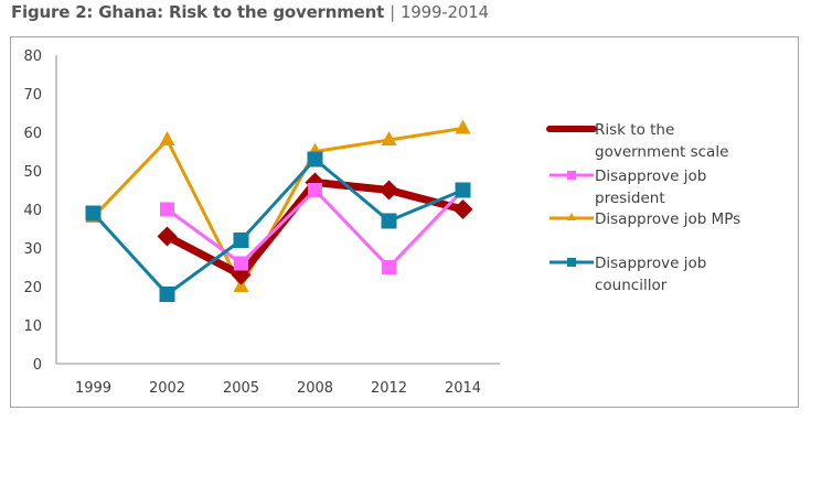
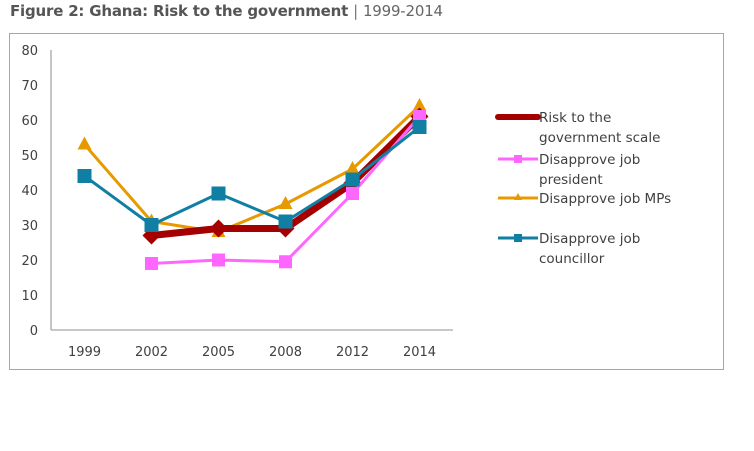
Disapprove job MPs/1999: 38 -> 53
Disapprove job councillor/1999: 39 -> 44
Risk to the government scale/2002: 33 -> 27
Disapprove job president/2002: 40 -> 19
Disapprove job MPs/2002: 58 -> 31
Disapprove job councillor/2002: 18 -> 30
Risk to the government scale/2005: 23 -> 29
Disapprove job president/2005: 26 -> 20
Disapprove job MPs/2005: 20 -> 28
Disapprove job councillor/2005: 32 -> 39
Risk to the government scale/2008: 47 -> 29
Disapprove job president/2008: 45 -> 20
Disapprove job MPs/2008: 55 -> 36
Disapprove job councillor/2008: 53 -> 31
Risk to the government scale/2012: 45 -> 42
Disapprove job president/2012: 25 -> 39
Disapprove job MPs/2012: 58 -> 46
Disapprove job councillor/2012: 37 -> 43
Risk to the government scale/2014: 40 -> 61
Disapprove job president/2014: 45 -> 61
Disapprove job MPs/2014: 61 -> 64
Disapprove job councillor/2014: 45 -> 58
